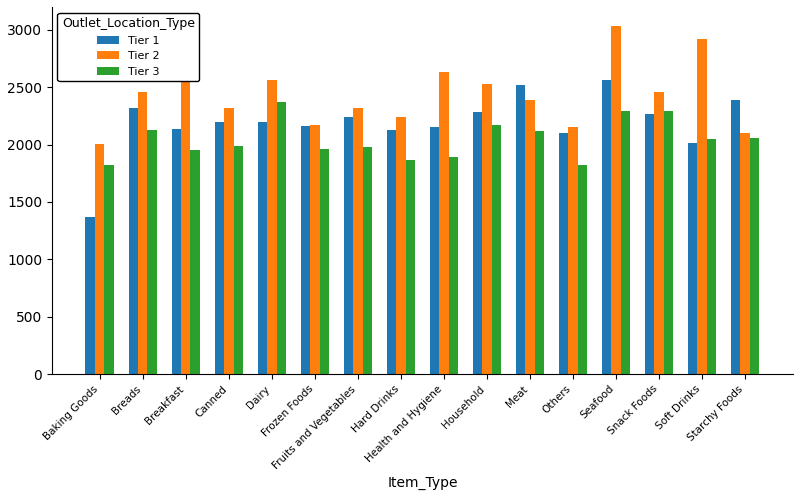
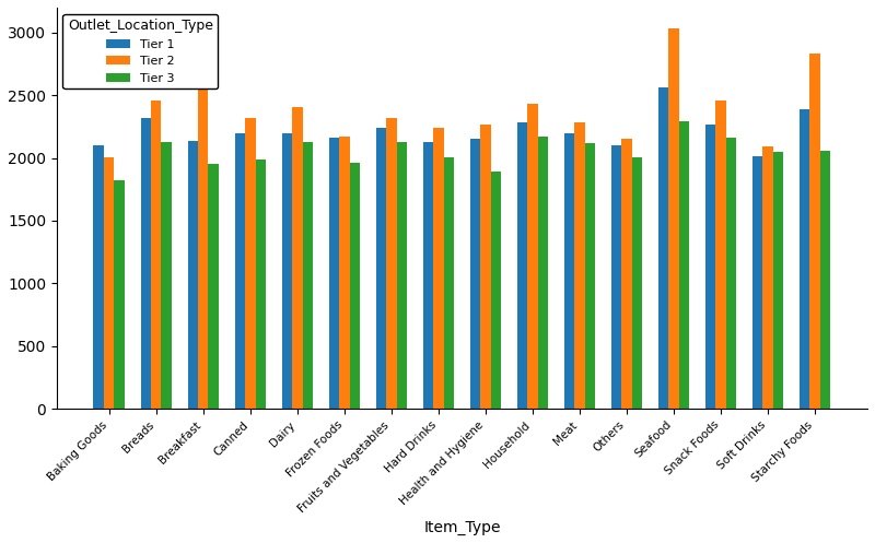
Tier 1/Baking Goods: 1370 -> 2100
Tier 2/Dairy: 2560 -> 2400
Tier 3/Dairy: 2370 -> 2120
Tier 3/Fruits and Vegetables: 1980 -> 2130
Tier 3/Hard Drinks: 1870 -> 2000
Tier 2/Health and Hygiene: 2630 -> 2260
Tier 2/Household: 2530 -> 2430
Tier 1/Meat: 2520 -> 2200
Tier 2/Meat: 2390 -> 2280
Tier 3/Others: 1820 -> 2000
Tier 3/Snack Foods: 2290 -> 2160
Tier 2/Soft Drinks: 2920 -> 2100
Tier 2/Starchy Foods: 2100 -> 2830
